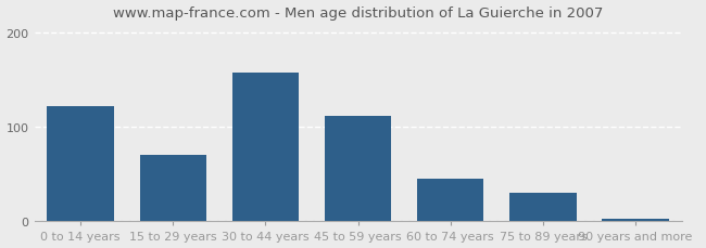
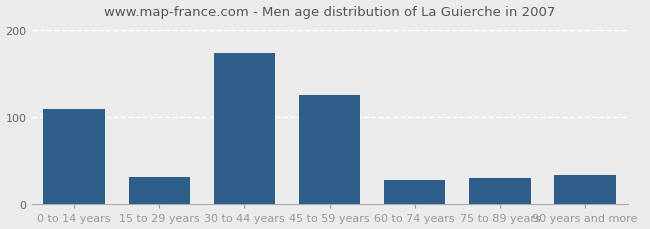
0 to 14 years: 122 -> 110
15 to 29 years: 70 -> 32
30 to 44 years: 158 -> 174
45 to 59 years: 112 -> 126
60 to 74 years: 45 -> 28
90 years and more: 3 -> 34
